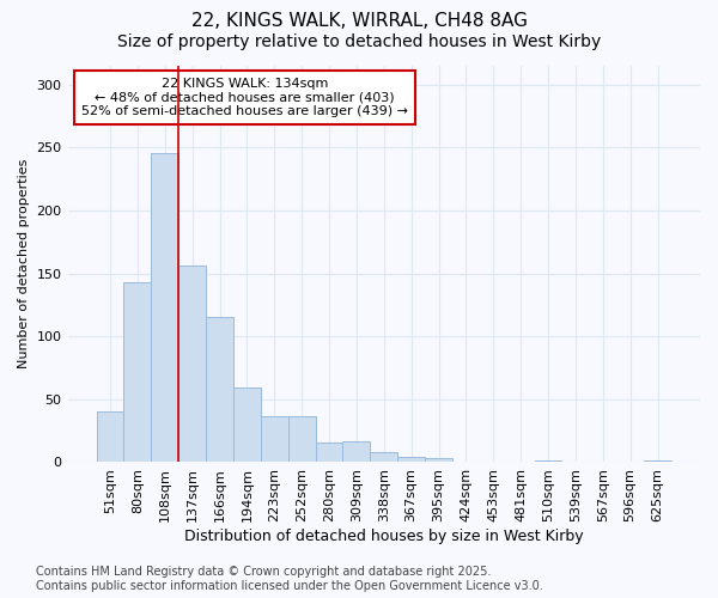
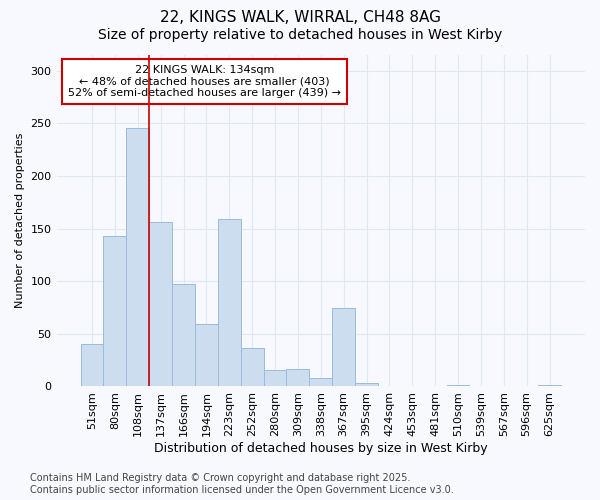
166sqm: 115 -> 97
223sqm: 37 -> 159
367sqm: 4 -> 75
